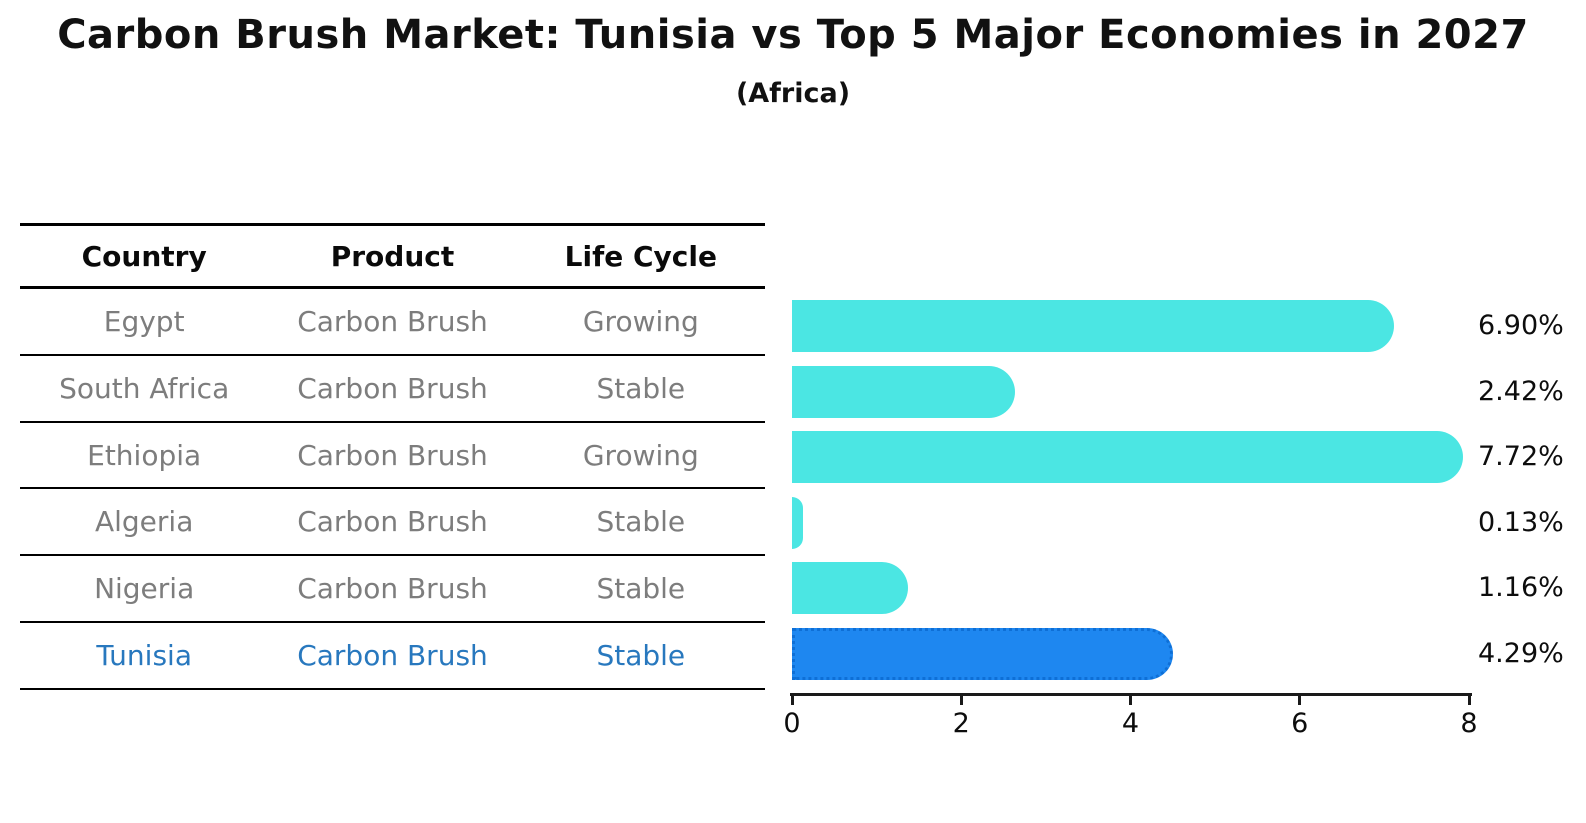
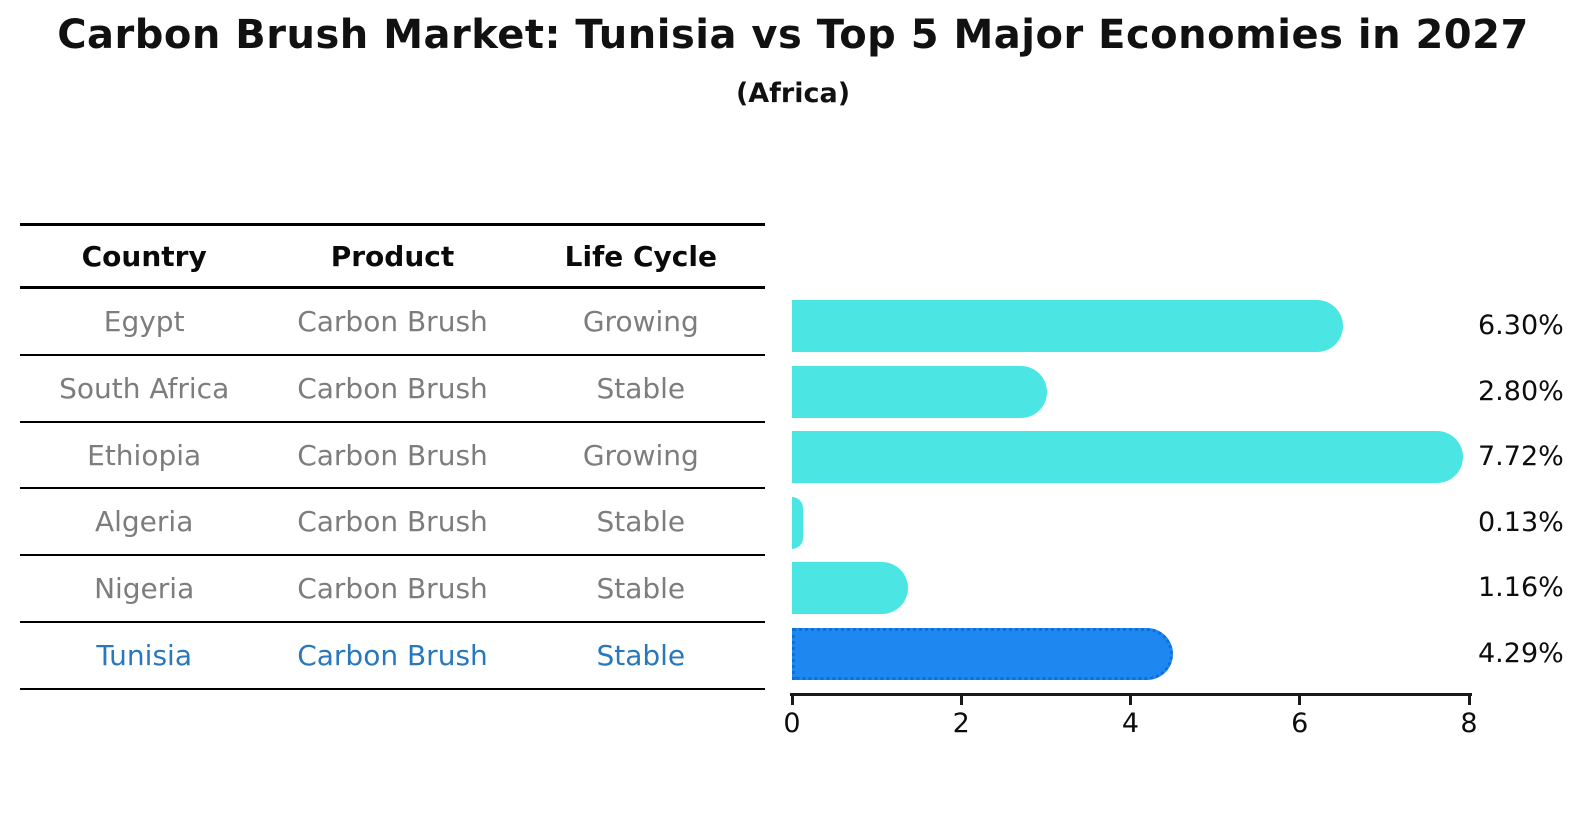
Egypt: 6.90% -> 6.30%
South Africa: 2.42% -> 2.80%
